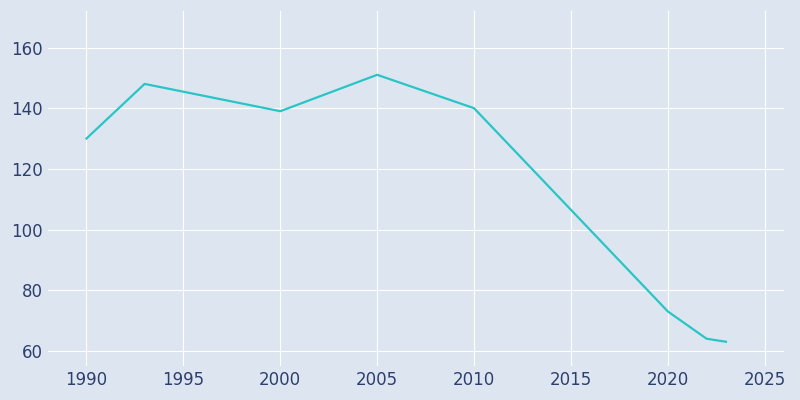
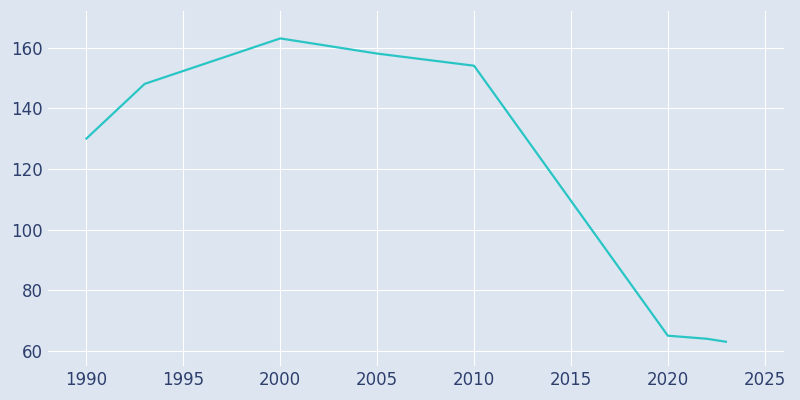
2000: 139 -> 163
2005: 151 -> 158
2010: 140 -> 154
2020: 73 -> 65
